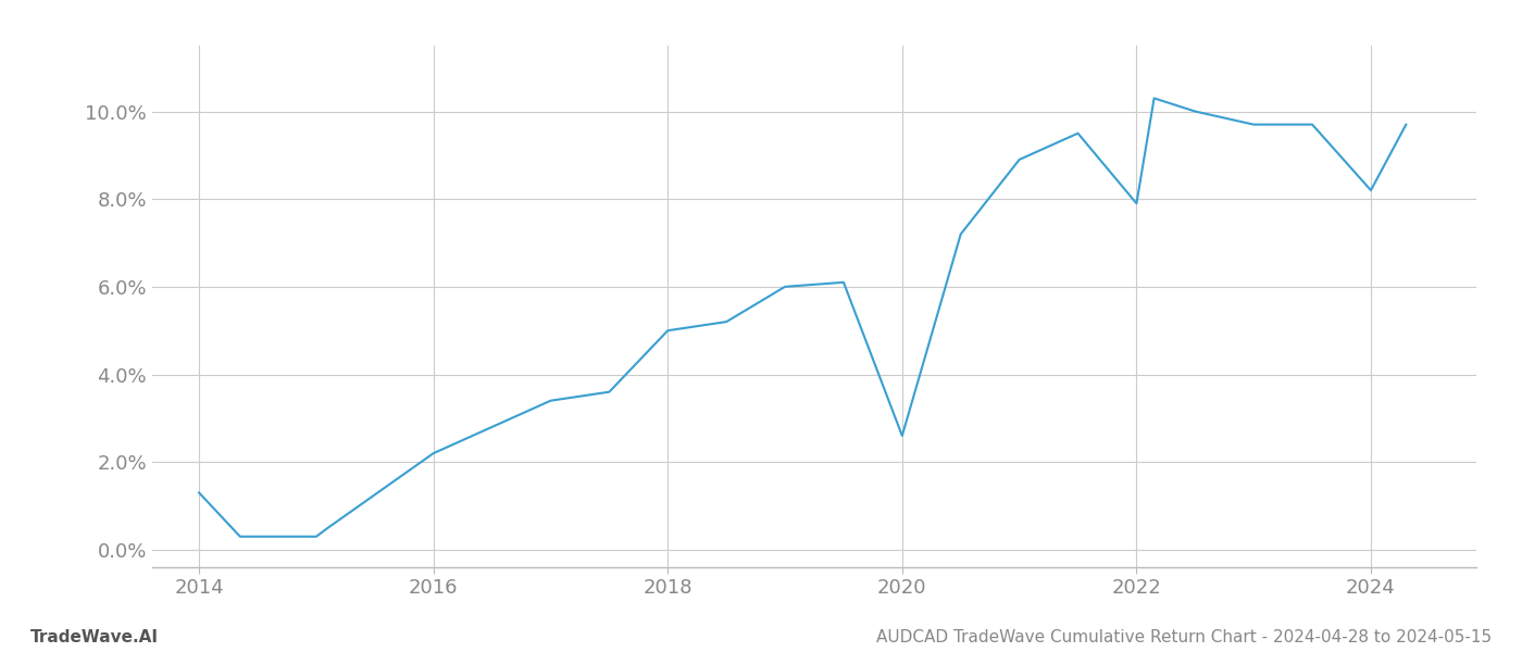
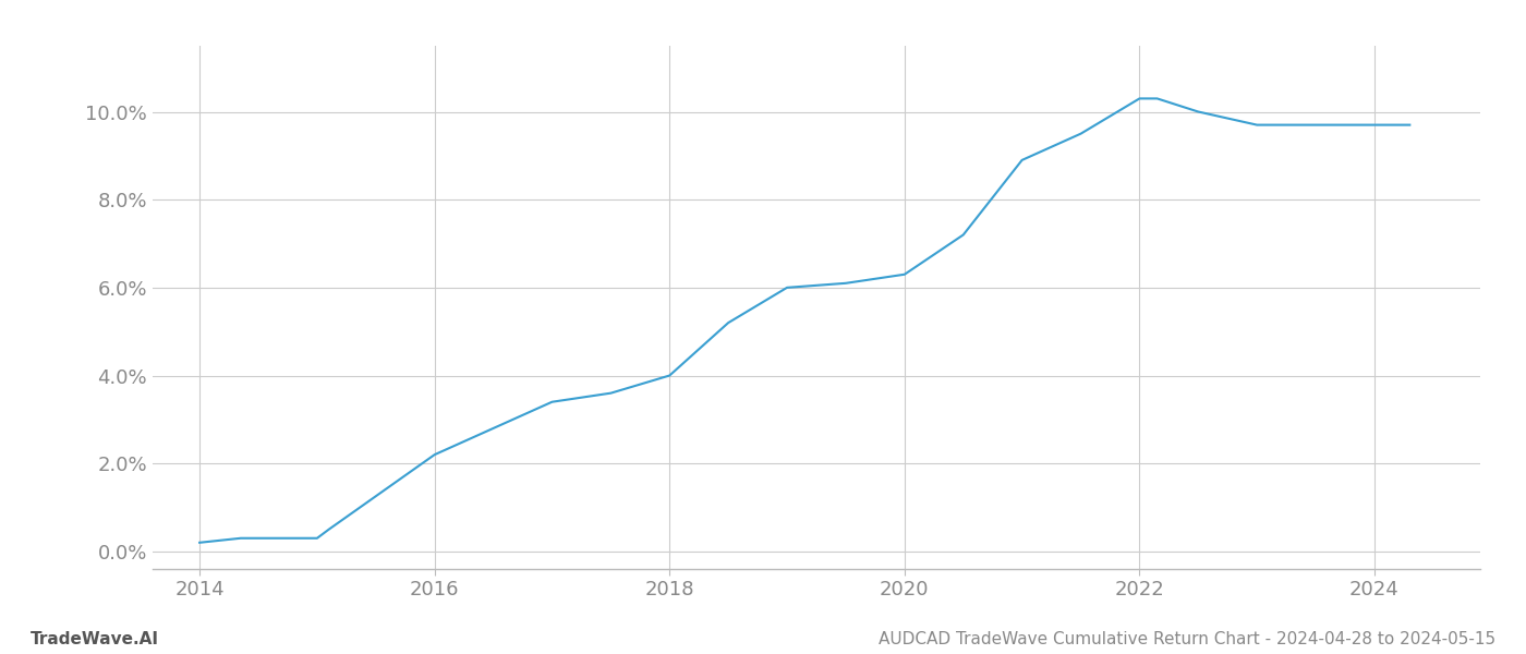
2014: 1.3% -> 0.2%
2018: 5.0% -> 4.0%
2020: 2.6% -> 6.3%
2022: 7.9% -> 10.3%
2024: 8.2% -> 9.7%
